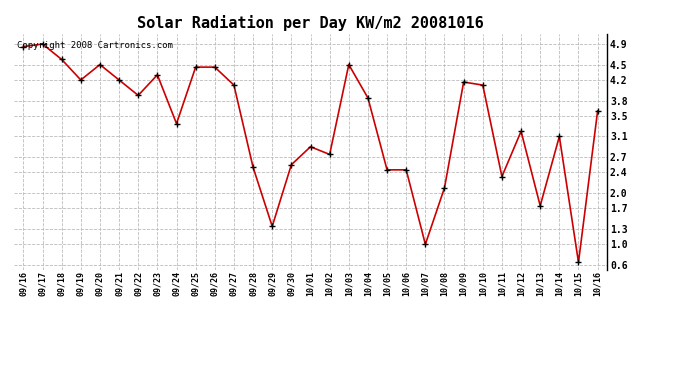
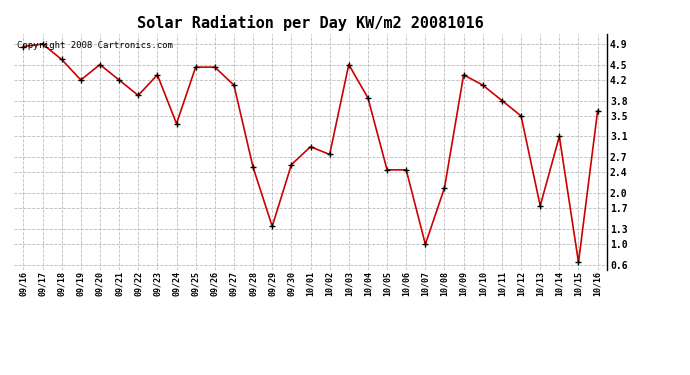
10/09: 4.16 -> 4.30
10/11: 2.32 -> 3.80
10/12: 3.20 -> 3.50
